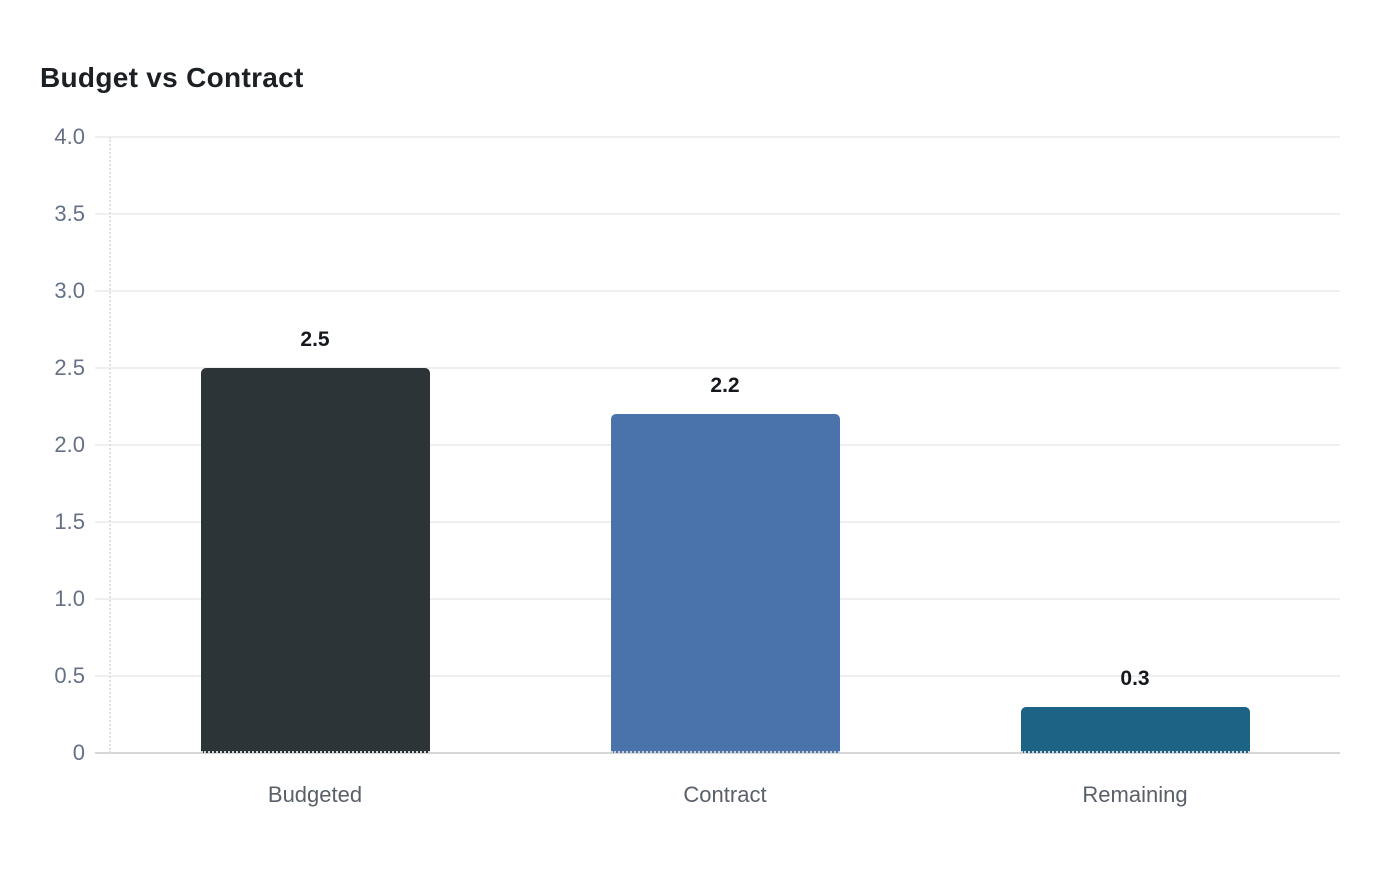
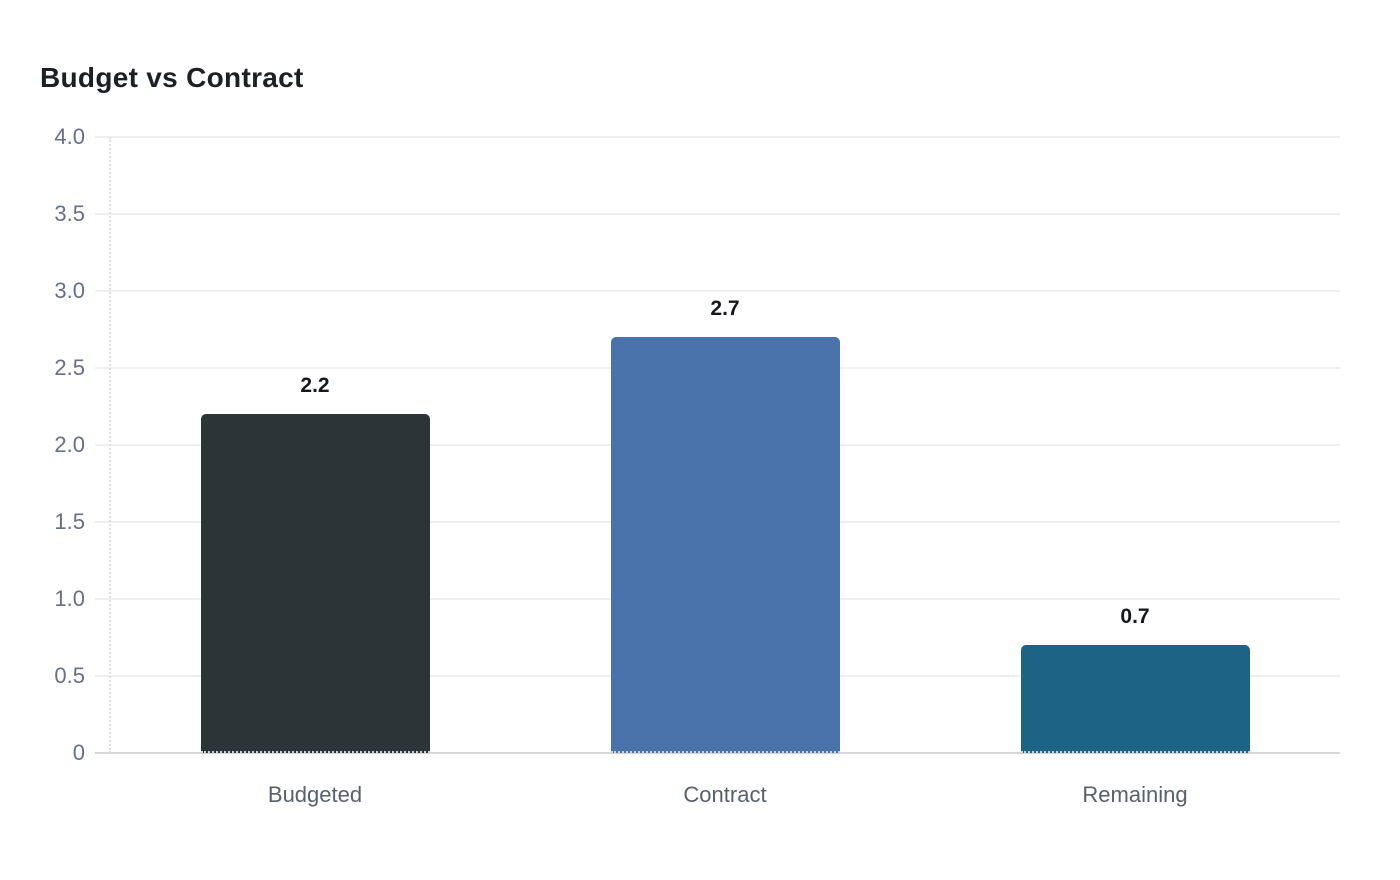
Budgeted: 2.5 -> 2.2
Contract: 2.2 -> 2.7
Remaining: 0.3 -> 0.7
